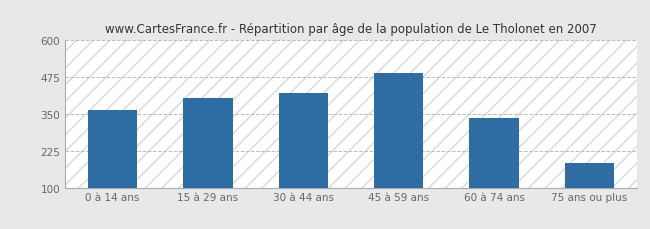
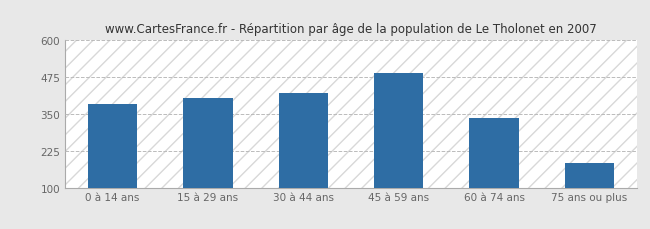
0 à 14 ans: 365 -> 385
